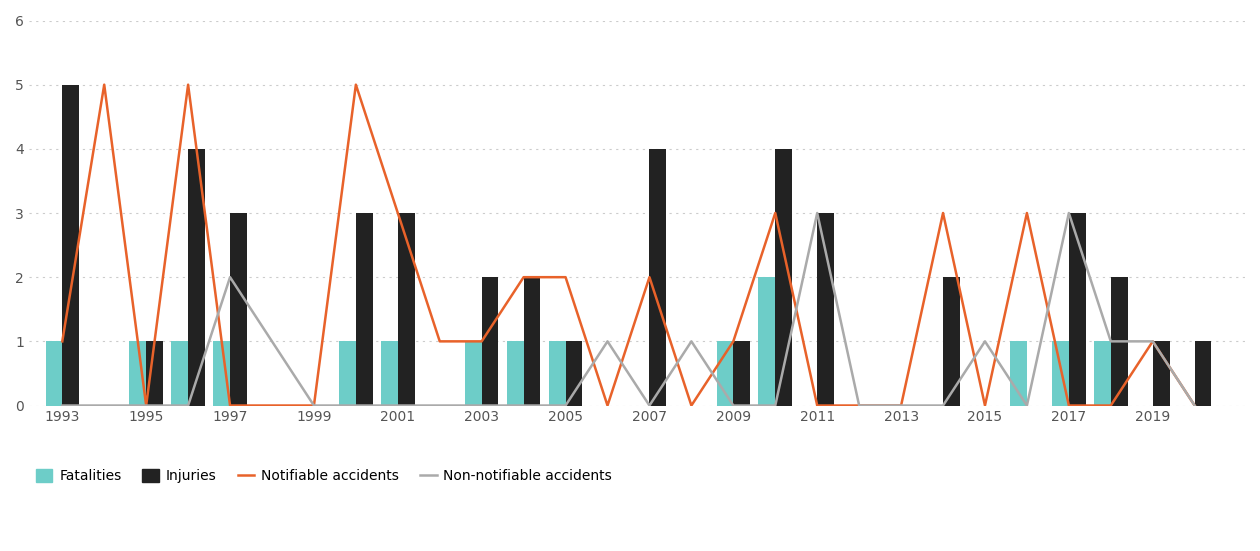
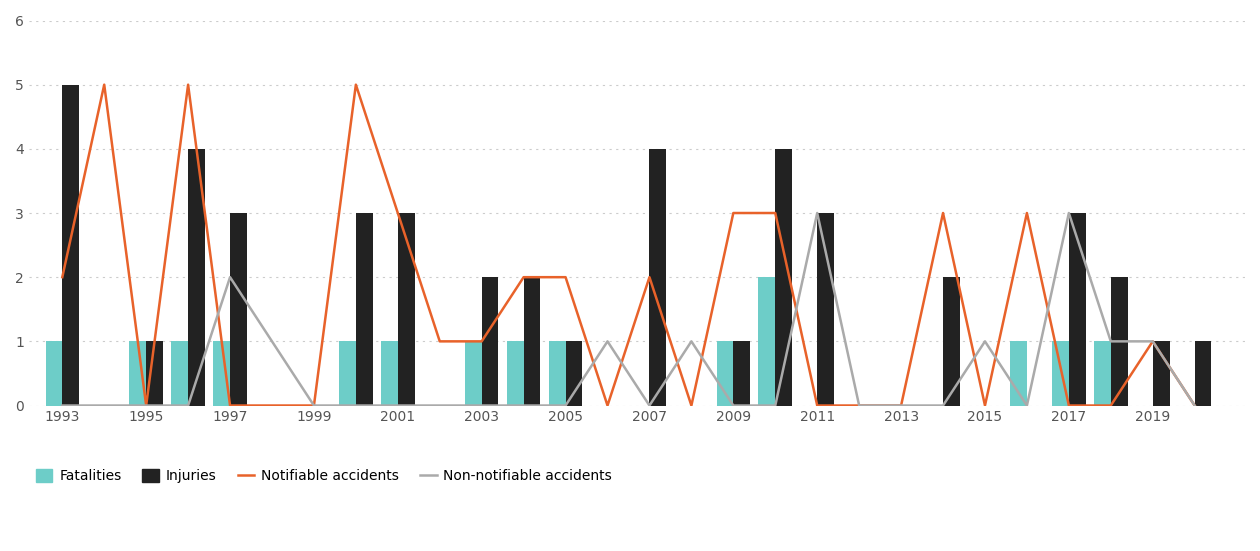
Notifiable accidents/1993: 1 -> 2
Notifiable accidents/2009: 1 -> 3
